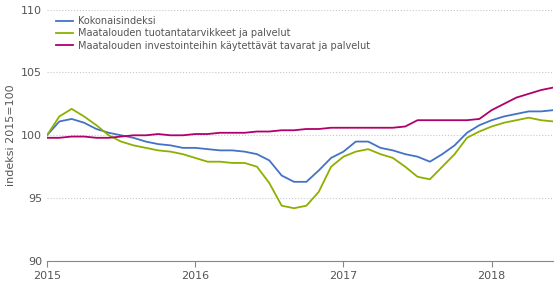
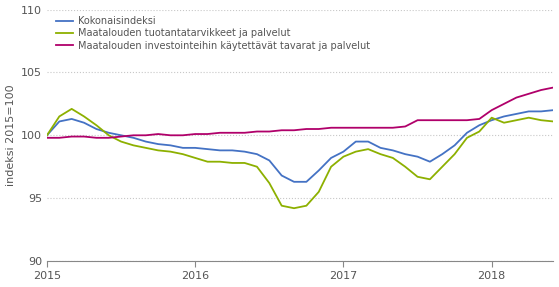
Maatalouden tuotantatarvikkeet ja palvelut/2018: 100.7 -> 101.4
